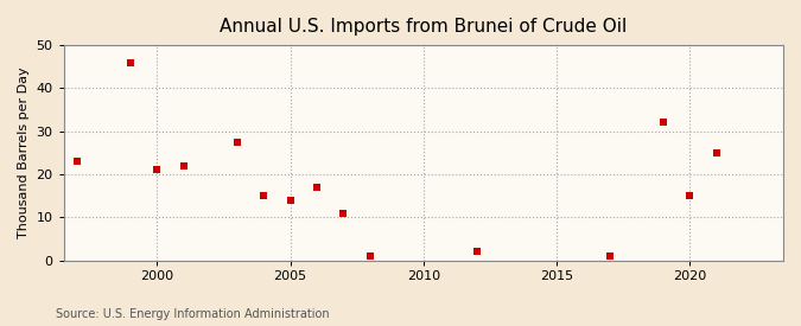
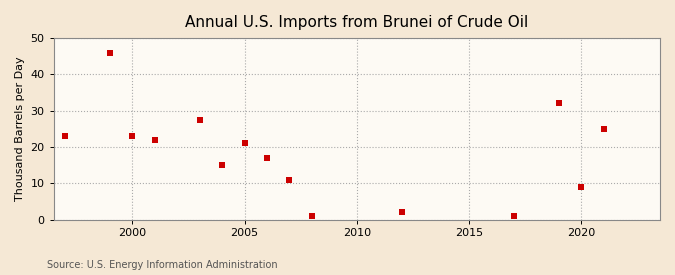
2000: 21.0 -> 23.0
2005: 14.0 -> 21.0
2020: 15.0 -> 9.0
